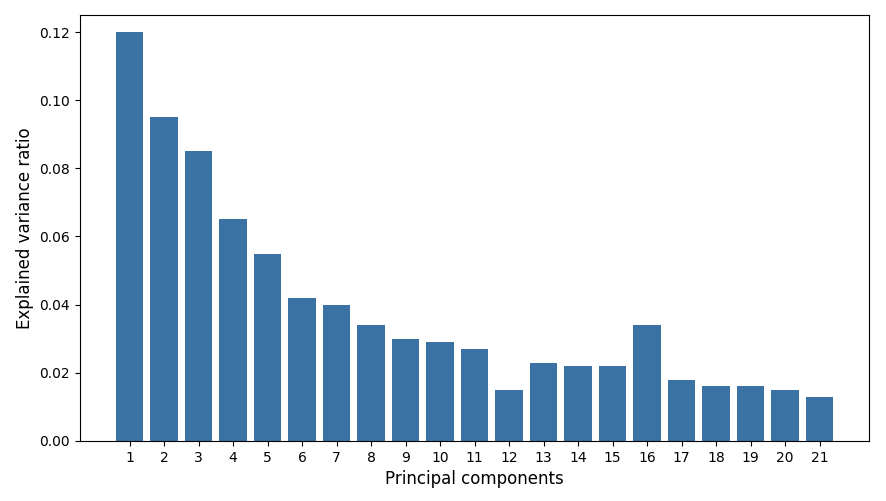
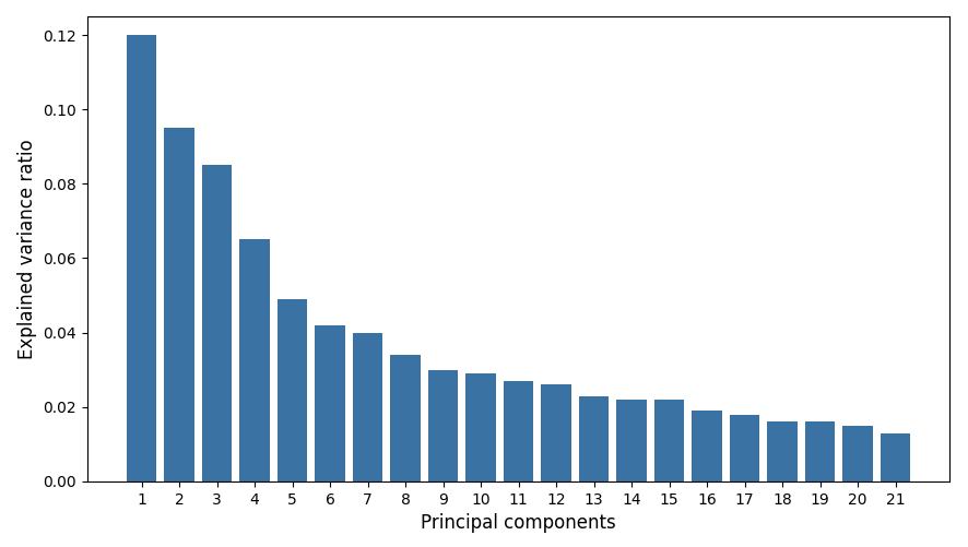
5: 0.055 -> 0.049
12: 0.015 -> 0.026
16: 0.034 -> 0.019
